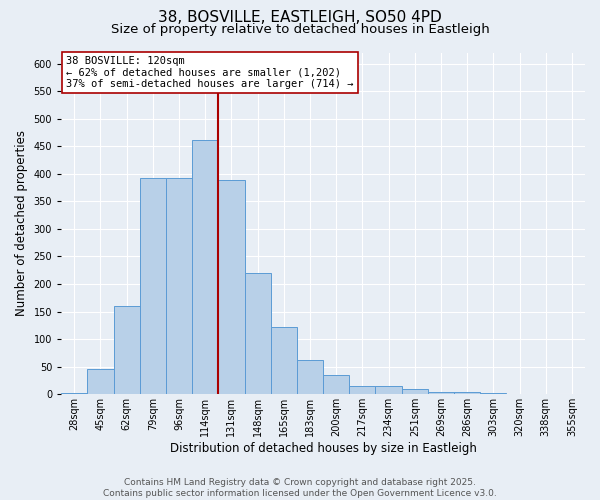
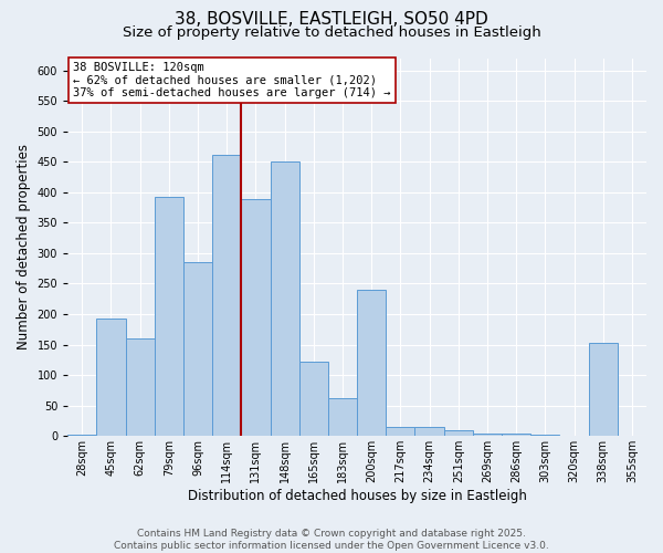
45sqm: 45 -> 192
96sqm: 393 -> 286
148sqm: 220 -> 450
200sqm: 35 -> 240
338sqm: 1 -> 152
